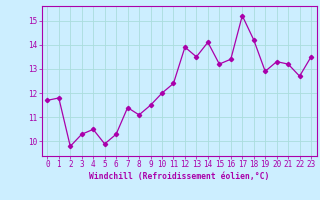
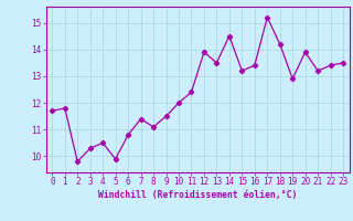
6: 10.3 -> 10.8
14: 14.1 -> 14.5
20: 13.3 -> 13.9
22: 12.7 -> 13.4
